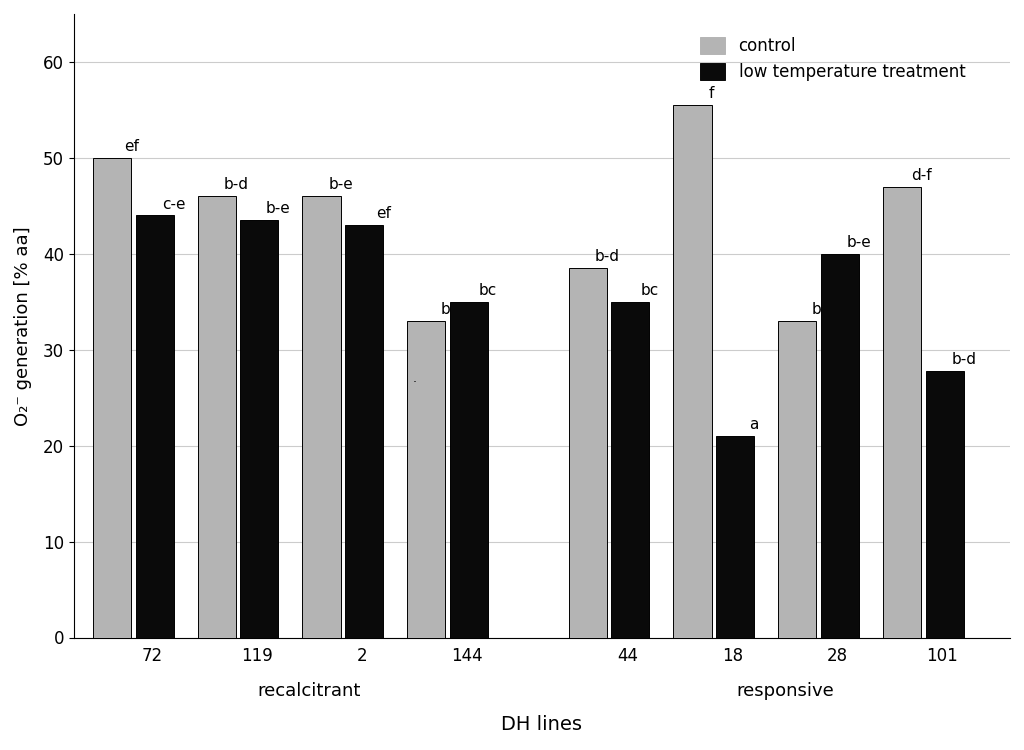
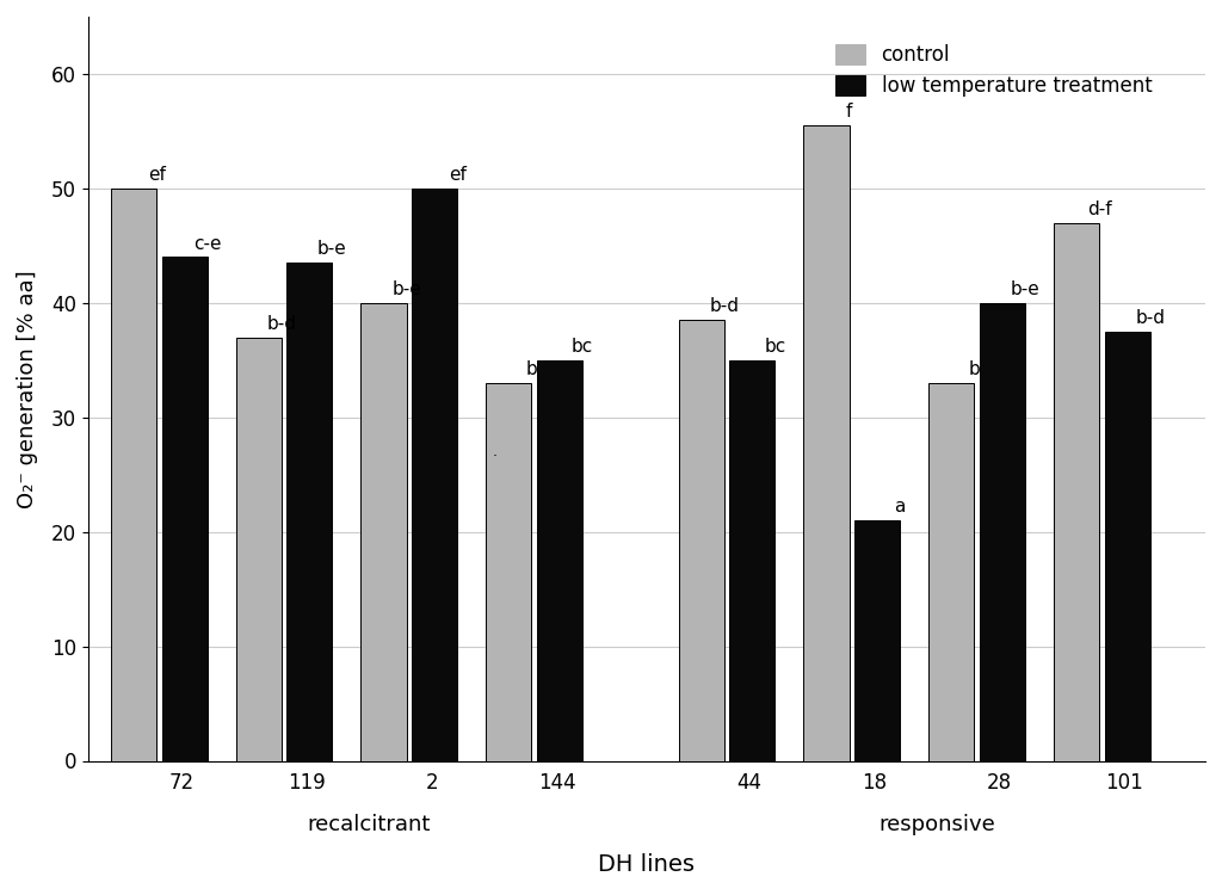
control/119: 46.0 -> 37.0
control/2: 46.0 -> 40.0
low temperature treatment/2: 43.0 -> 50.0
low temperature treatment/101: 27.8 -> 37.5
